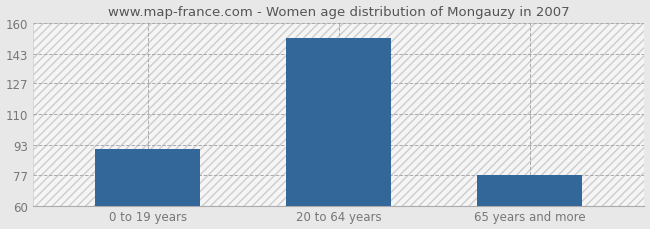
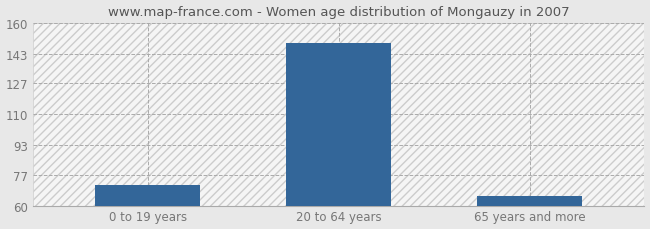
0 to 19 years: 91 -> 71
20 to 64 years: 152 -> 149
65 years and more: 77 -> 65
